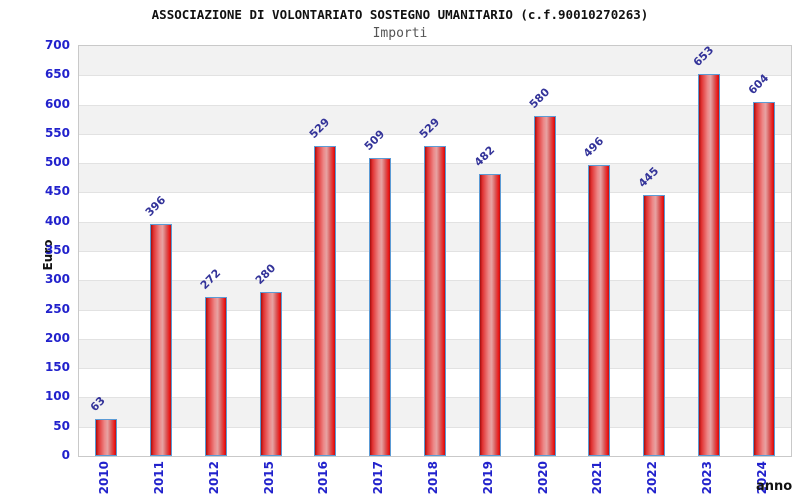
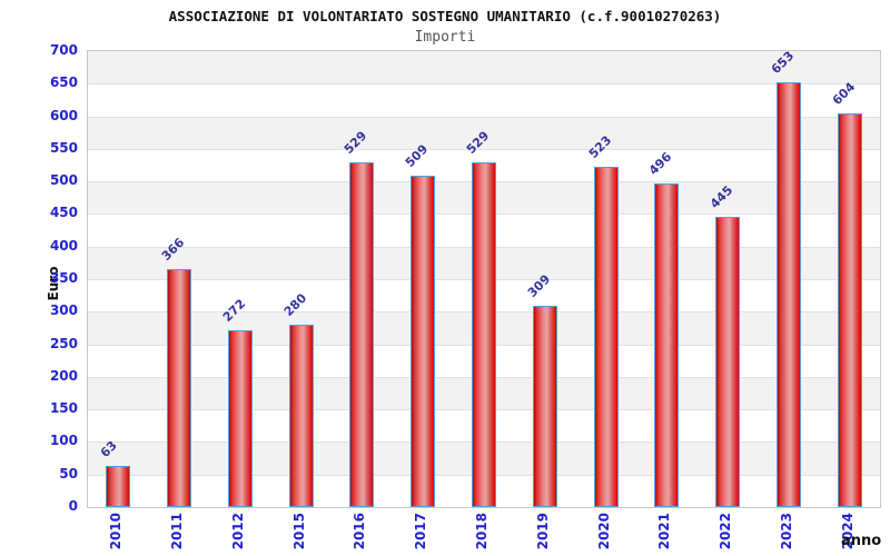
2011: 396 -> 366
2019: 482 -> 309
2020: 580 -> 523
